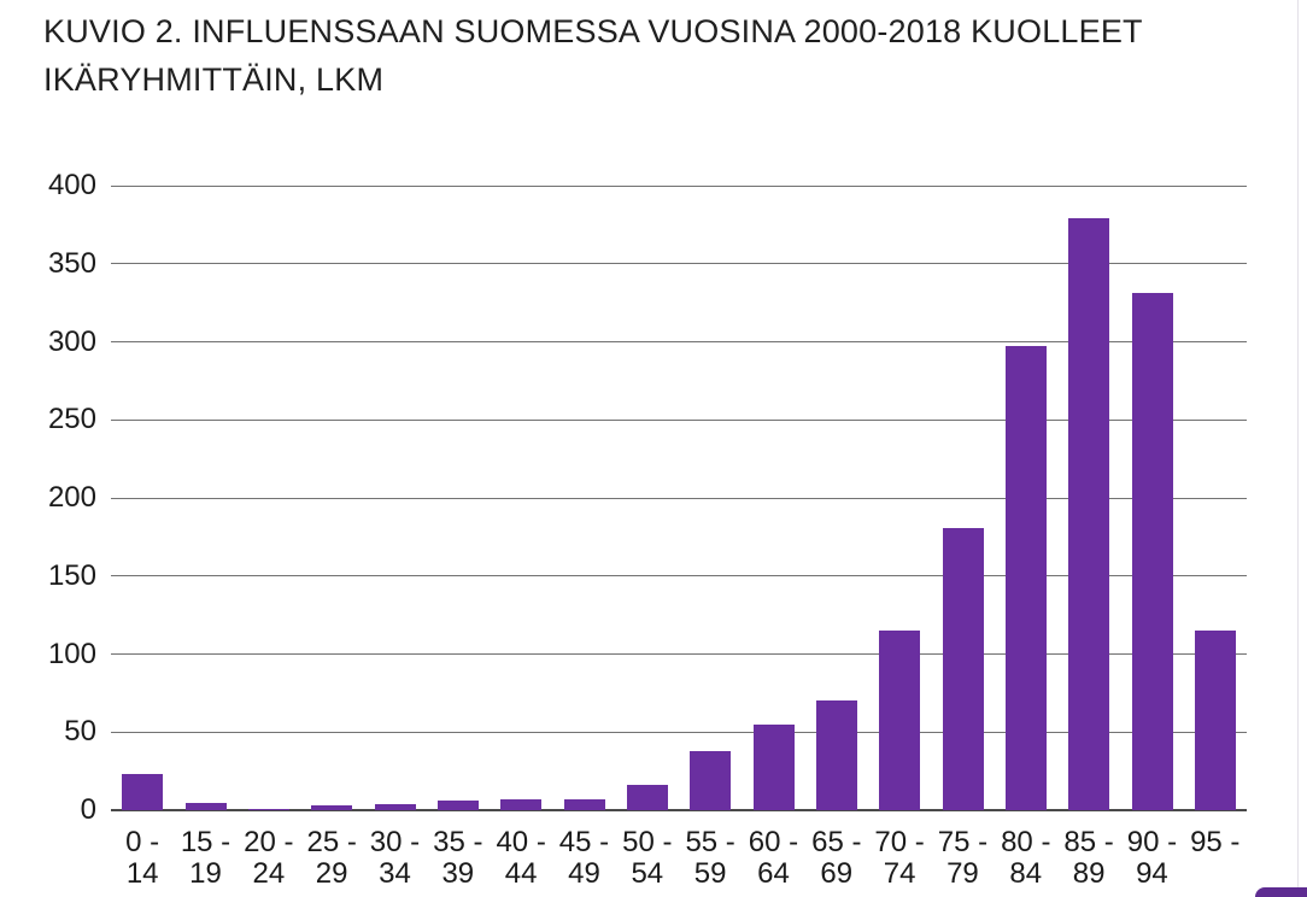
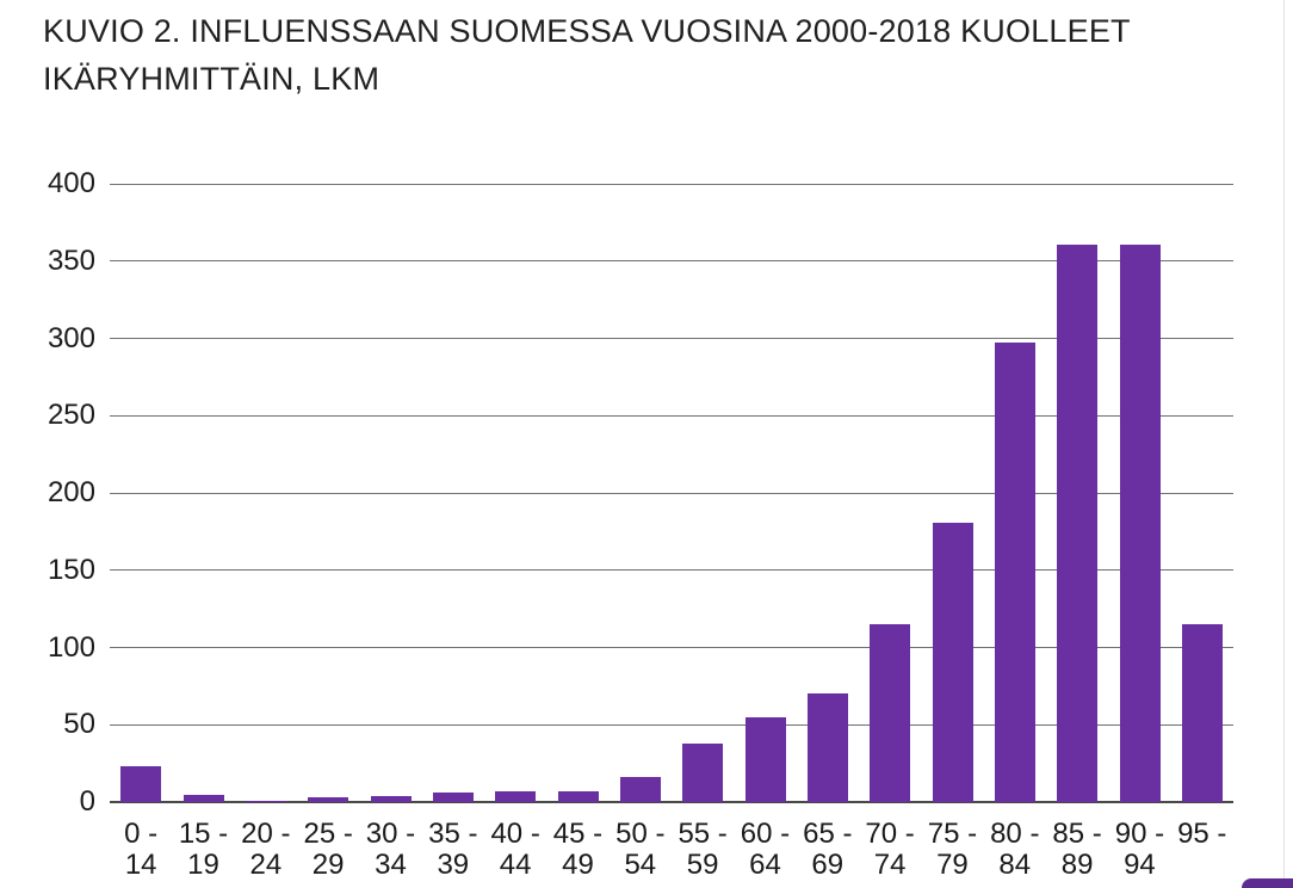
85 - 89: 379 -> 361
90 - 94: 331 -> 361
